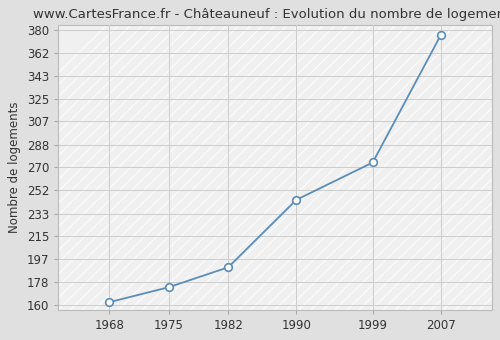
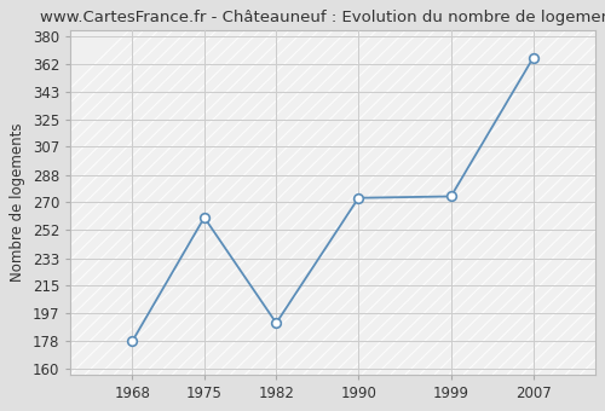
1968: 162 -> 178
1975: 174 -> 260
1990: 244 -> 273
2007: 376 -> 366
